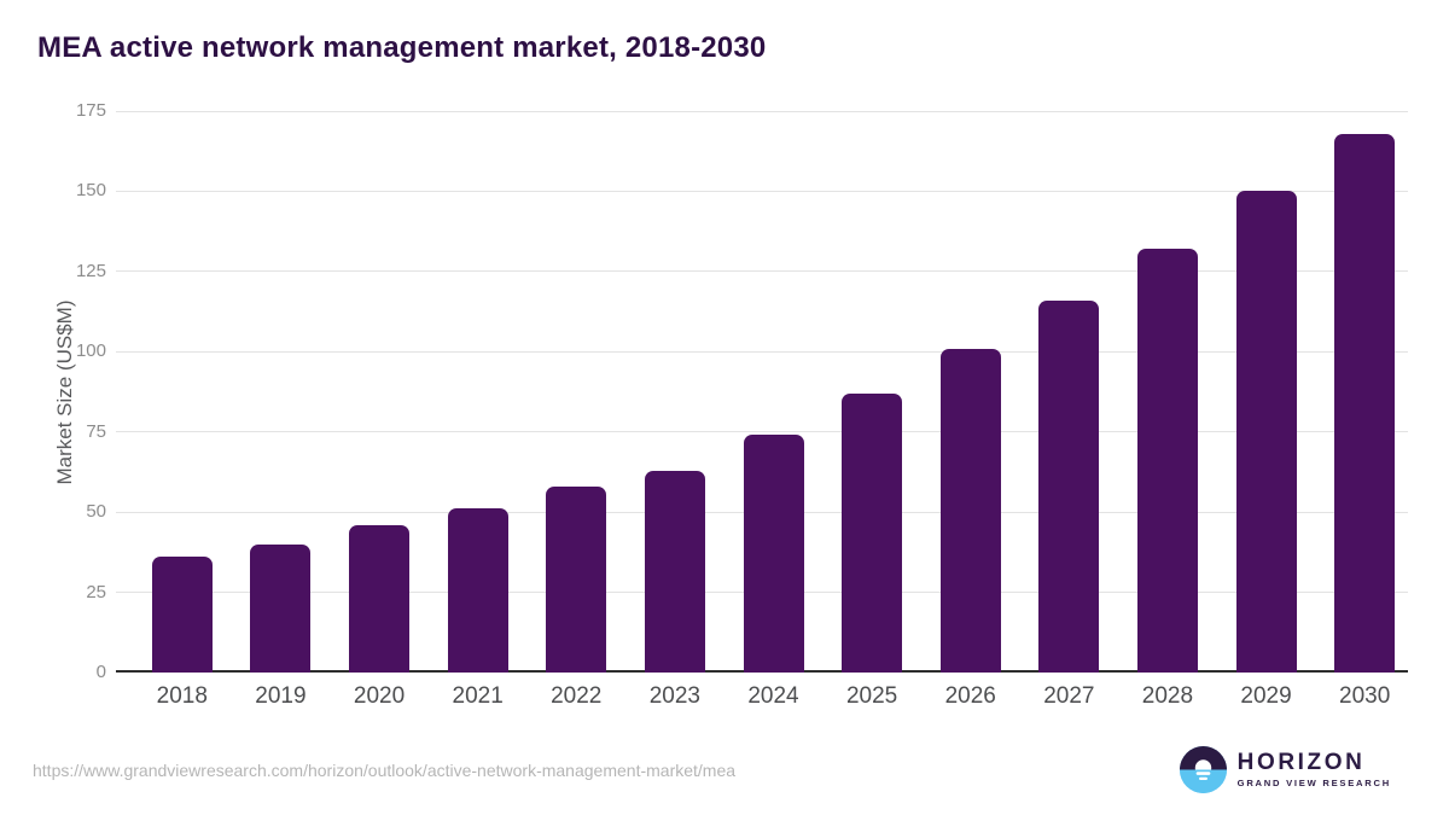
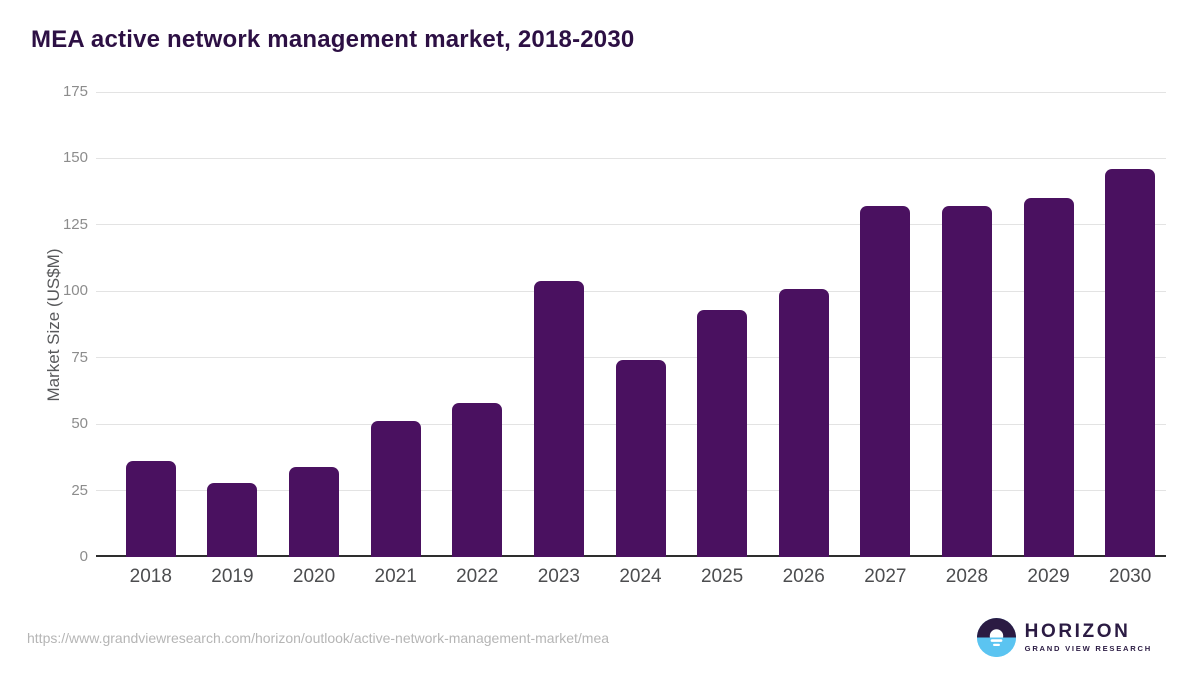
2019: 40 -> 28
2020: 46 -> 34
2023: 63 -> 104
2025: 87 -> 93
2027: 116 -> 132
2029: 150 -> 135
2030: 168 -> 146
